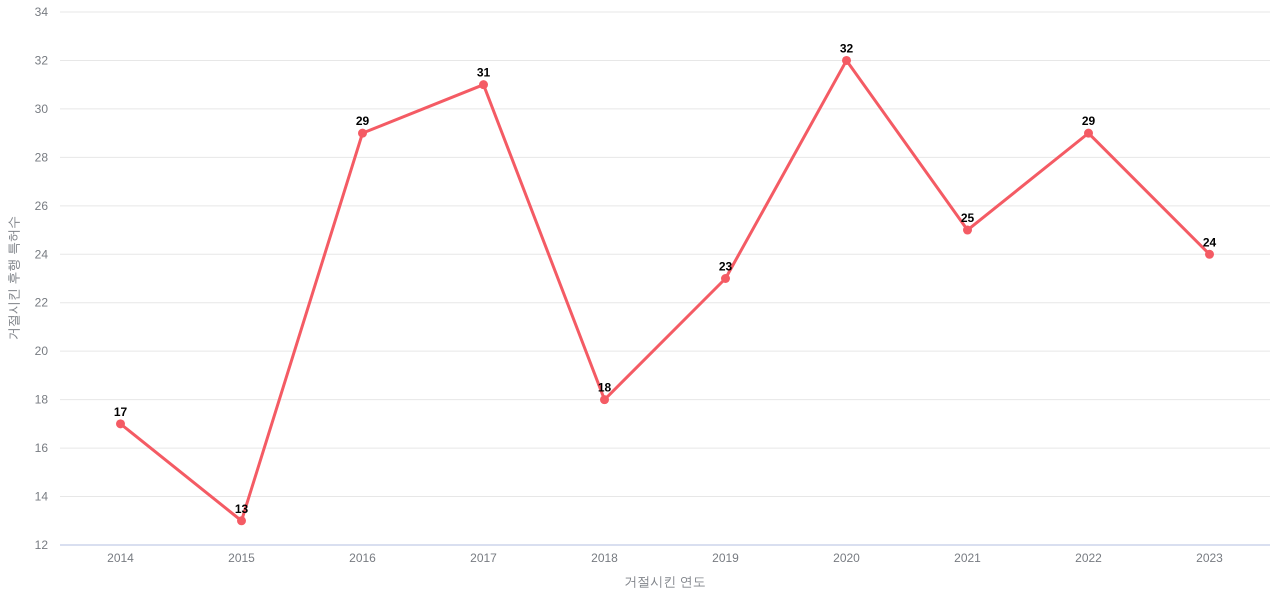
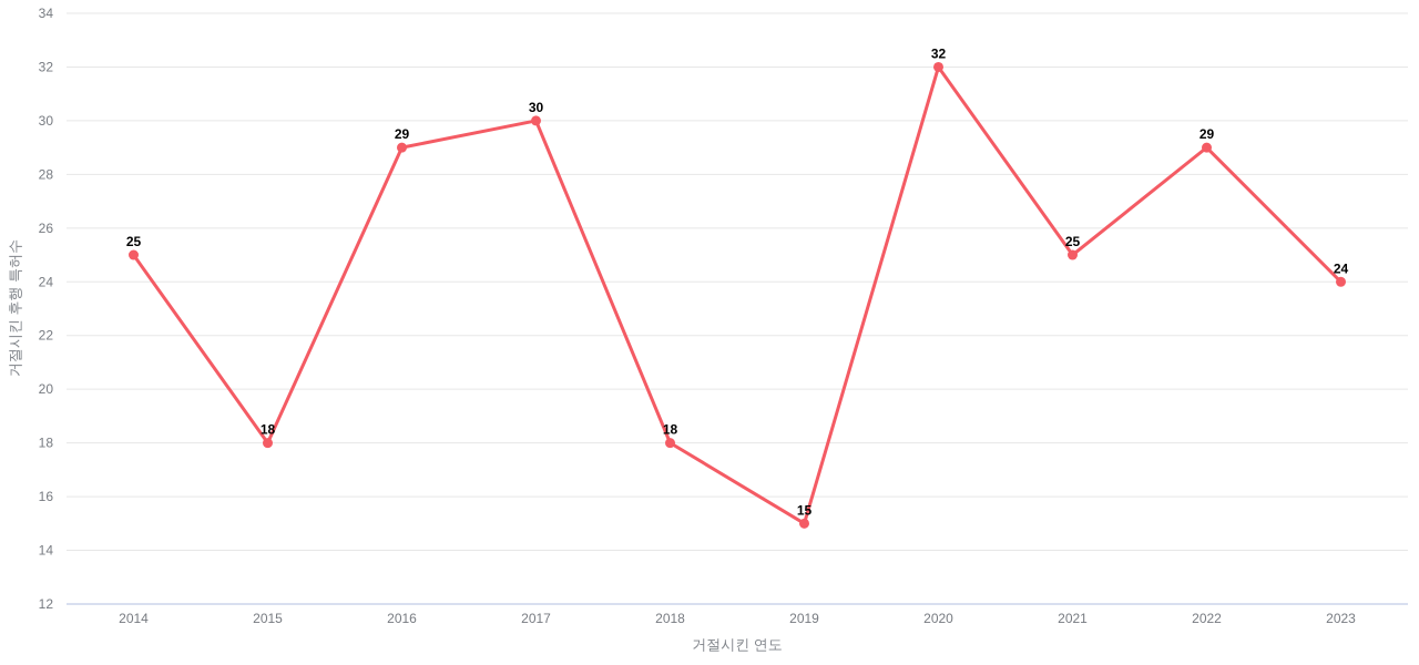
2014: 17 -> 25
2015: 13 -> 18
2017: 31 -> 30
2019: 23 -> 15
